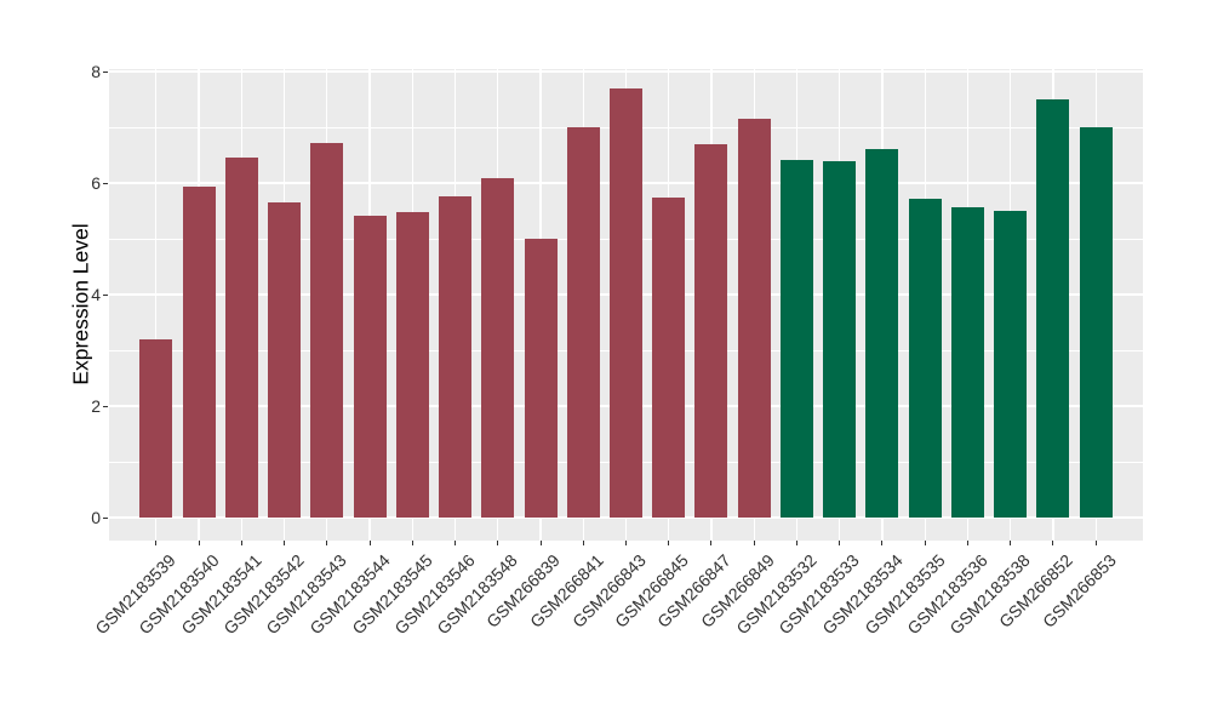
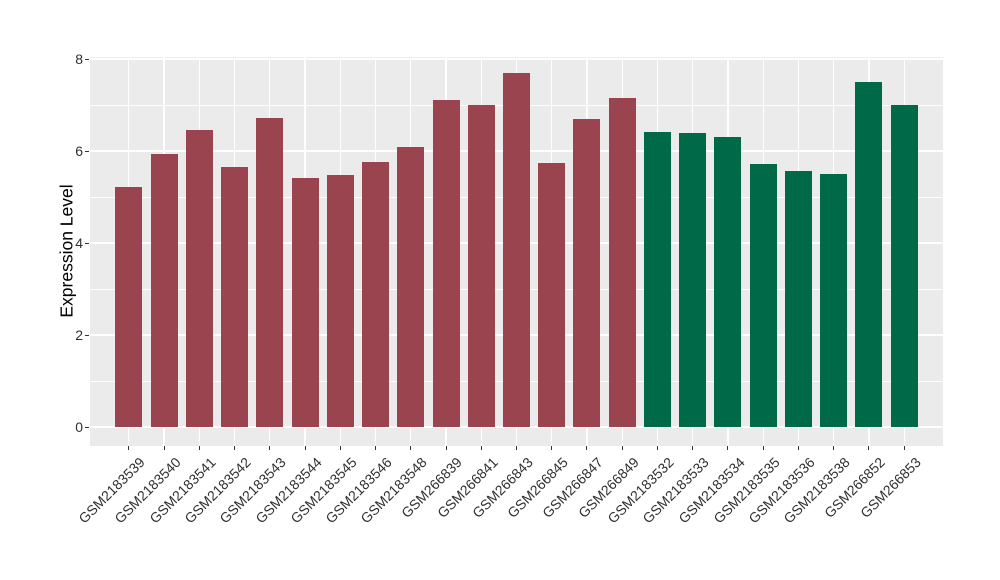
GSM2183539: 3.2 -> 5.2
GSM266839: 5.0 -> 7.1
GSM2183534: 6.6 -> 6.3
